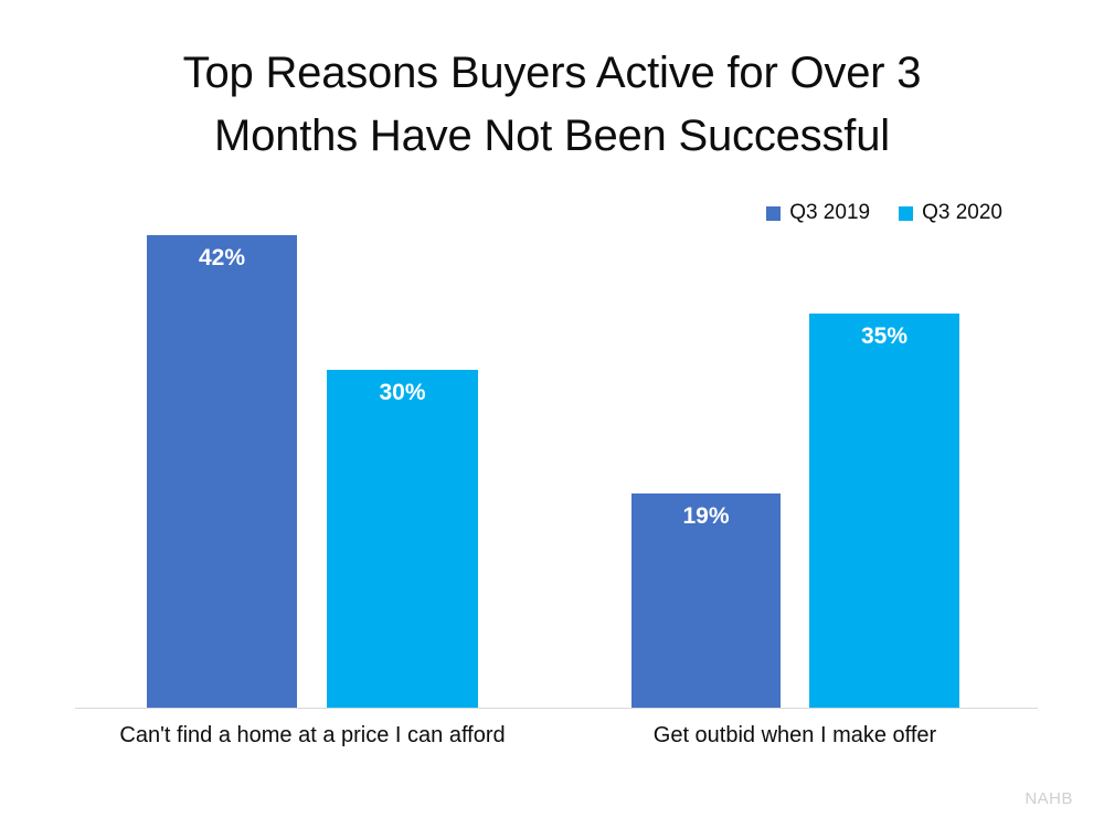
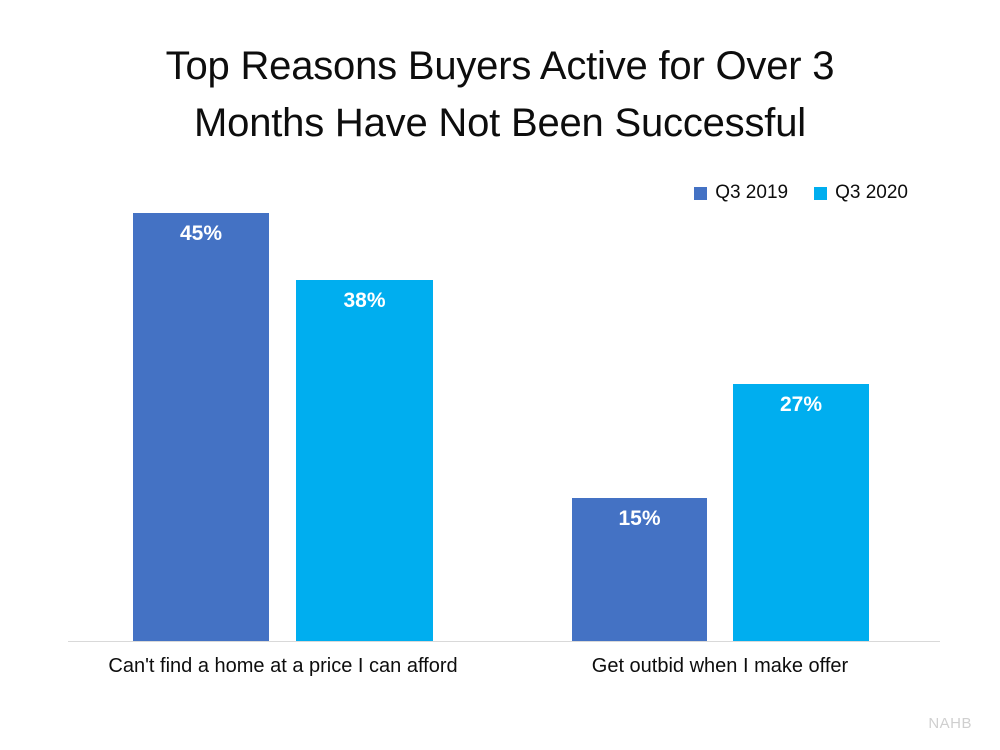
Q3 2019/Can't find a home at a price I can afford: 42% -> 45%
Q3 2020/Can't find a home at a price I can afford: 30% -> 38%
Q3 2019/Get outbid when I make offer: 19% -> 15%
Q3 2020/Get outbid when I make offer: 35% -> 27%
